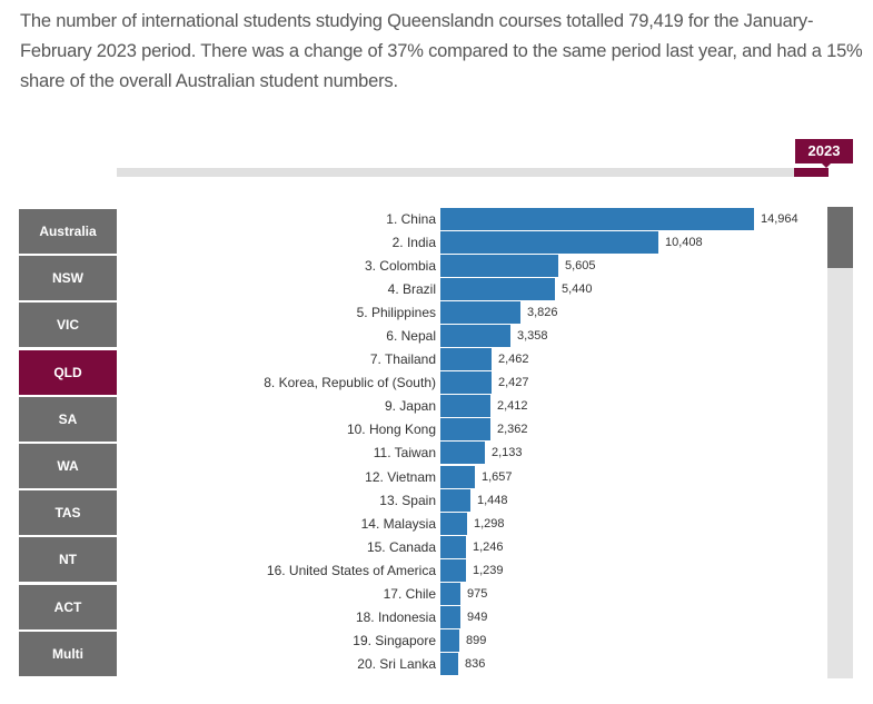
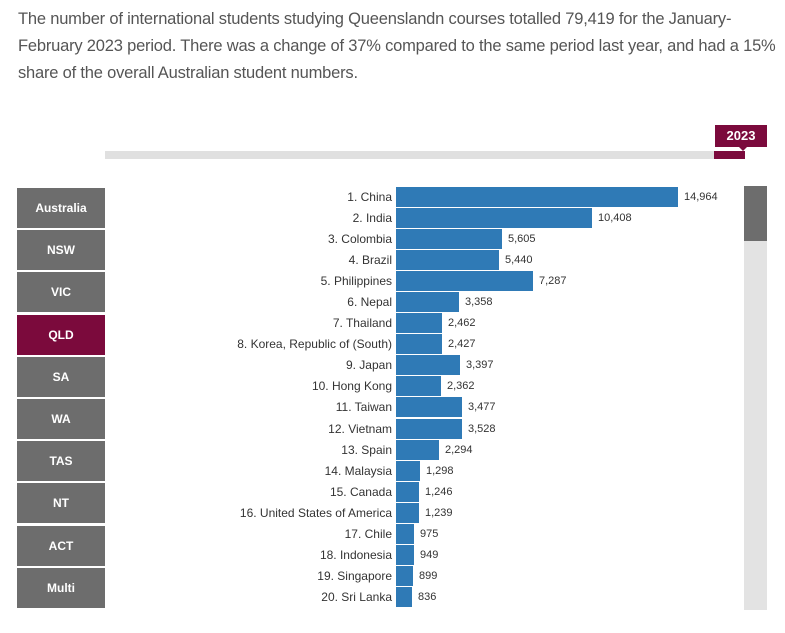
5. Philippines: 3,826 -> 7,287
9. Japan: 2,412 -> 3,397
11. Taiwan: 2,133 -> 3,477
12. Vietnam: 1,657 -> 3,528
13. Spain: 1,448 -> 2,294
